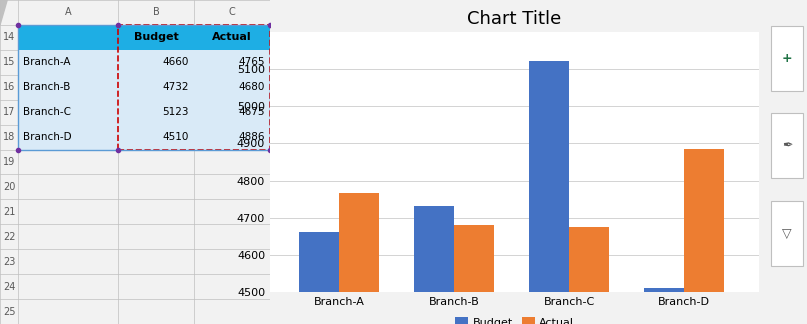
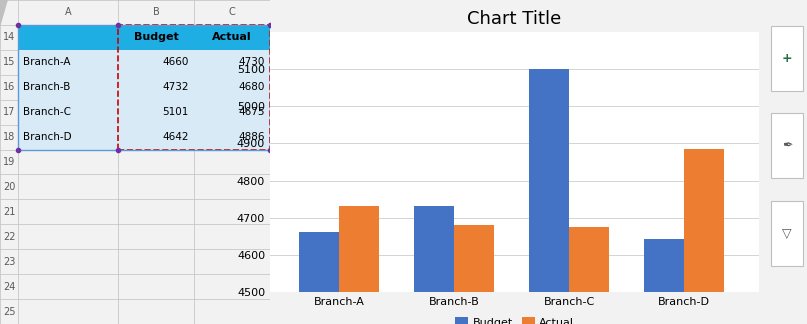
Actual/Branch-A: 4765 -> 4730
Budget/Branch-C: 5123 -> 5101
Budget/Branch-D: 4510 -> 4642
